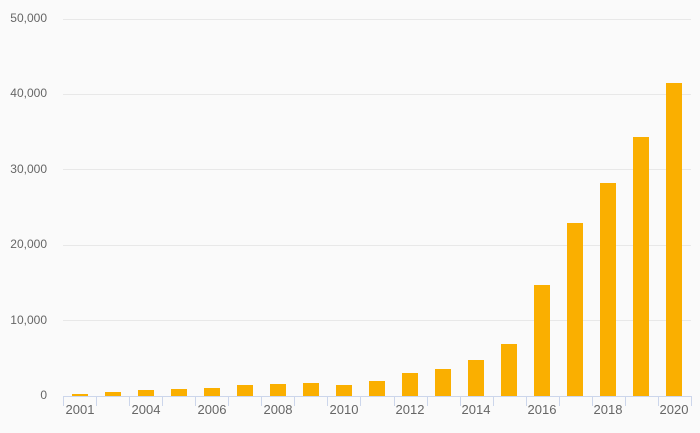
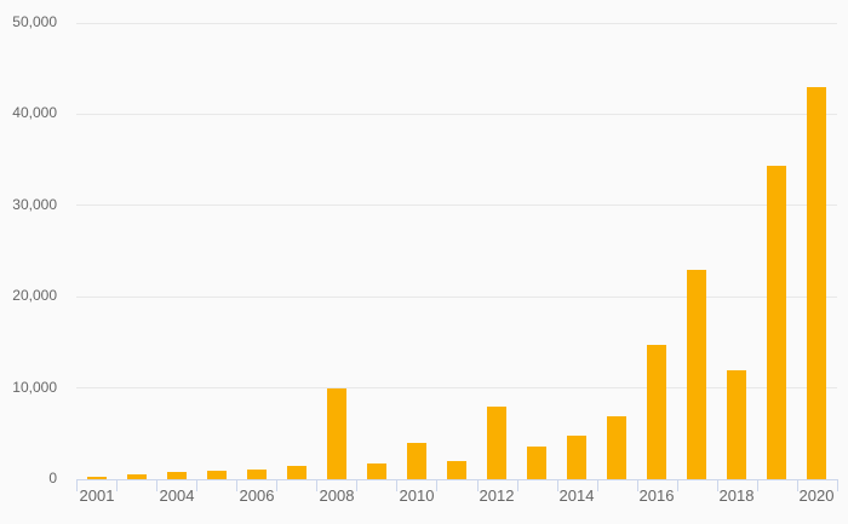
2008: 2000 -> 10000
2010: 1000 -> 4000
2012: 3000 -> 8000
2018: 28000 -> 12000
2020: 42000 -> 43000
